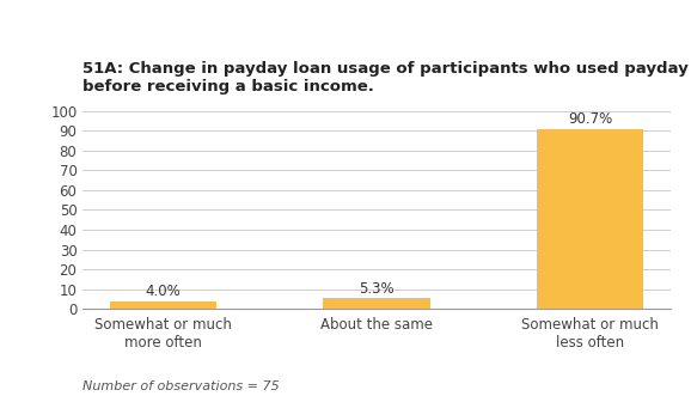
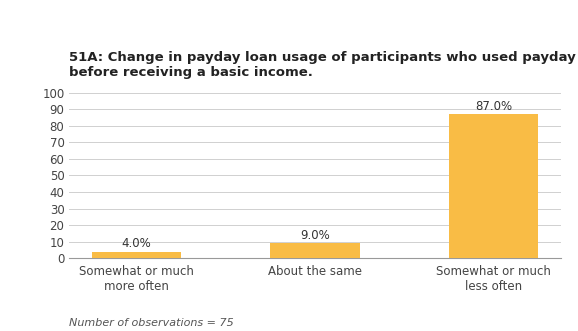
About the same: 5.3% -> 9.0%
Somewhat or much less often: 90.7% -> 87.0%
